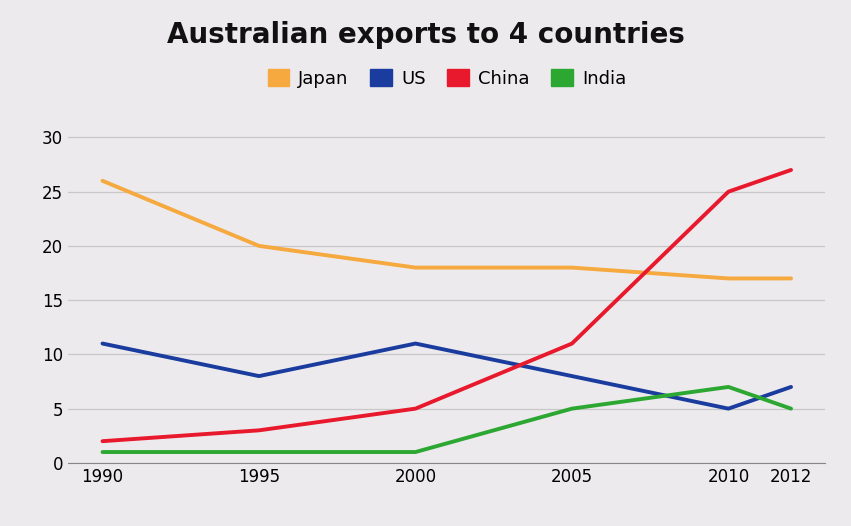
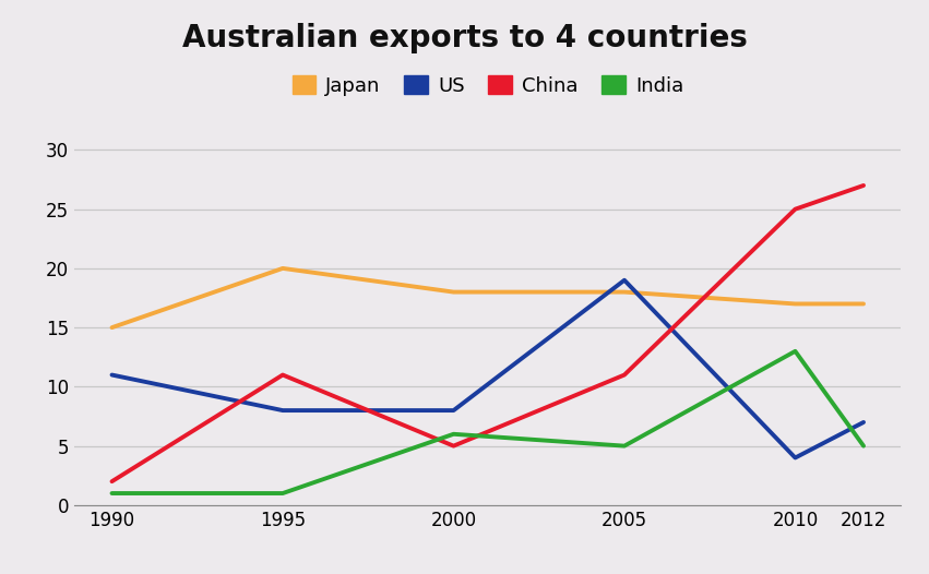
Japan/1990: 26 -> 15
China/1995: 3 -> 11
US/2000: 11 -> 8
India/2000: 1 -> 6
US/2005: 8 -> 19
US/2010: 5 -> 4
India/2010: 7 -> 13
